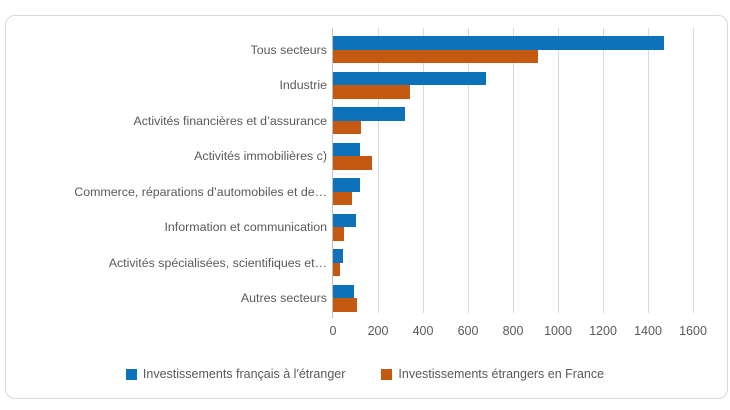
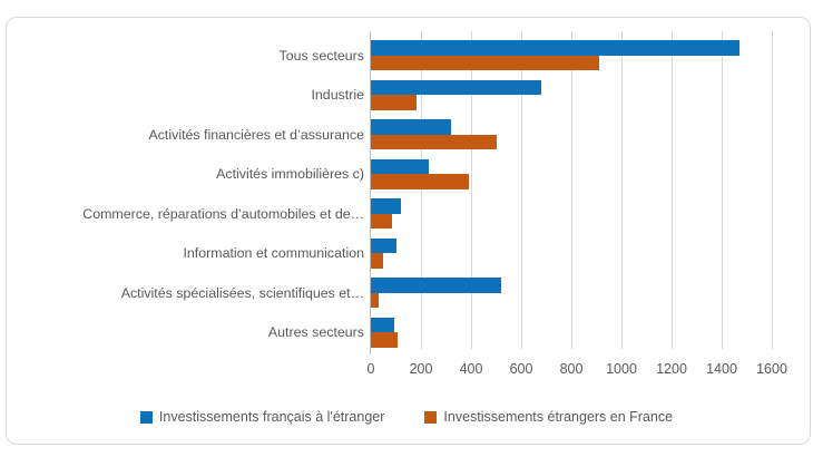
Investissements étrangers en France/Industrie: 340 -> 180
Investissements étrangers en France/Activités financières et d’assurance: 120 -> 500
Investissements français à l'étranger/Activités immobilières c): 120 -> 230
Investissements étrangers en France/Activités immobilières c): 180 -> 390
Investissements français à l'étranger/Activités spécialisées, scientifiques et…: 40 -> 520
